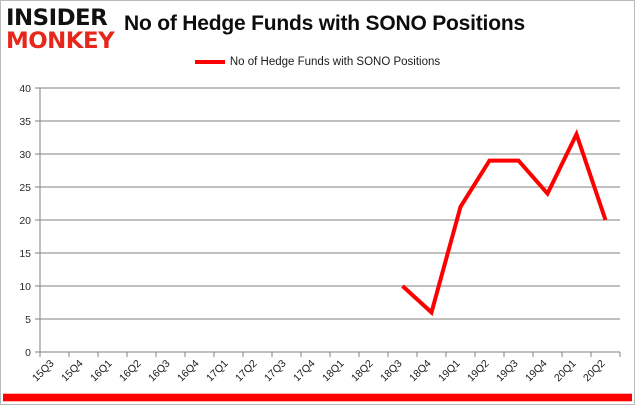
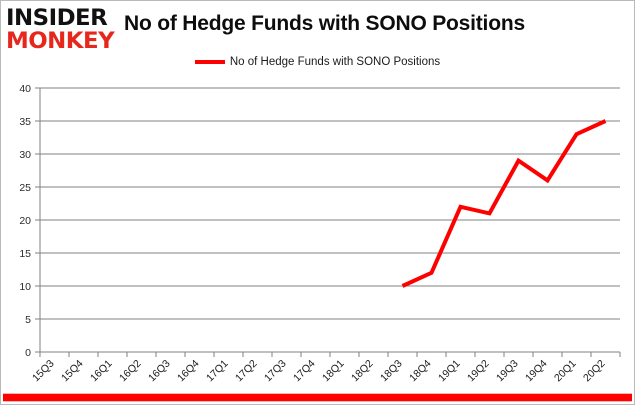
18Q4: 6 -> 12
19Q2: 29 -> 21
19Q4: 24 -> 26
20Q2: 20 -> 35
